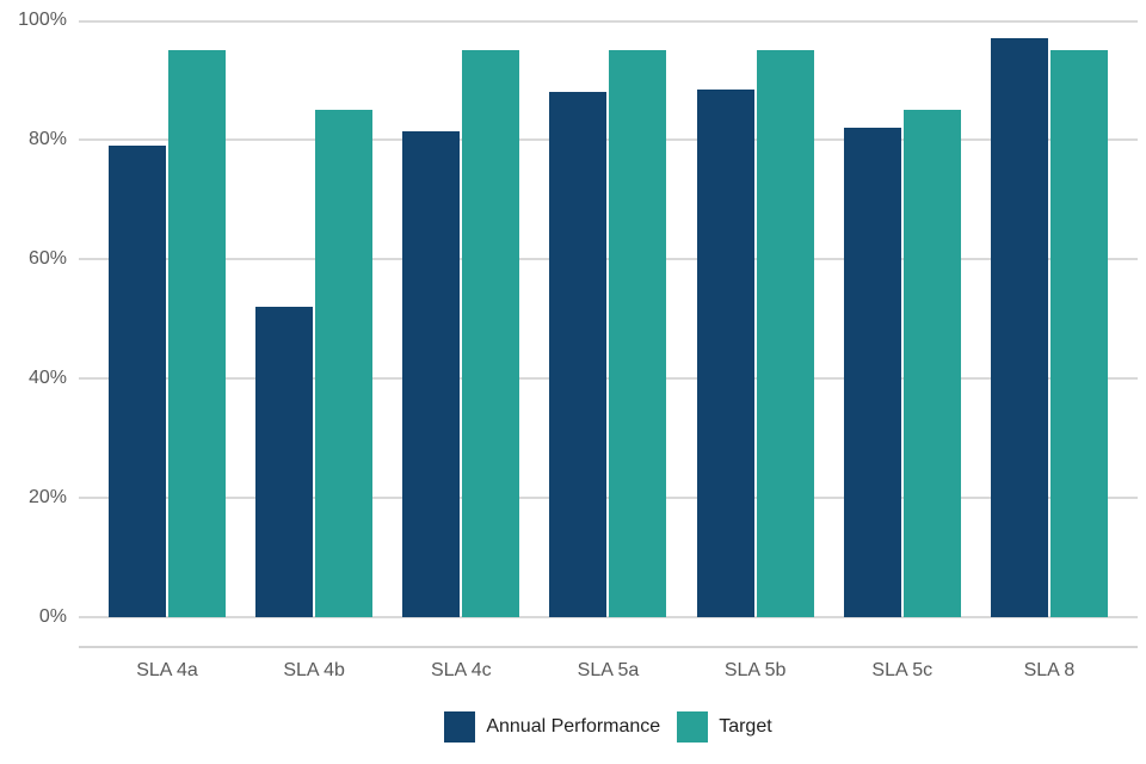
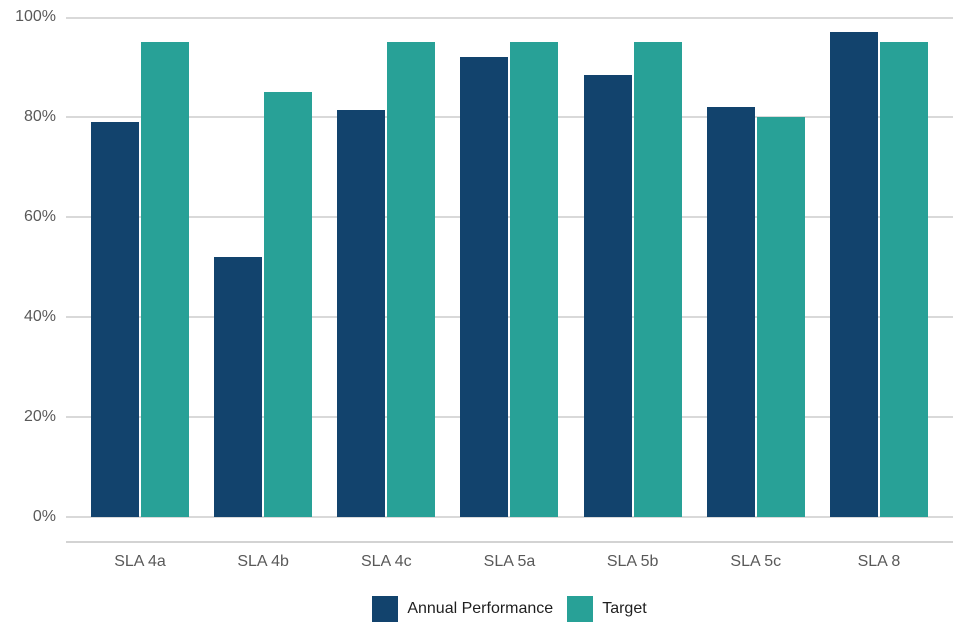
Annual Performance/SLA 5a: 88% -> 92%
Target/SLA 5c: 85% -> 80%
